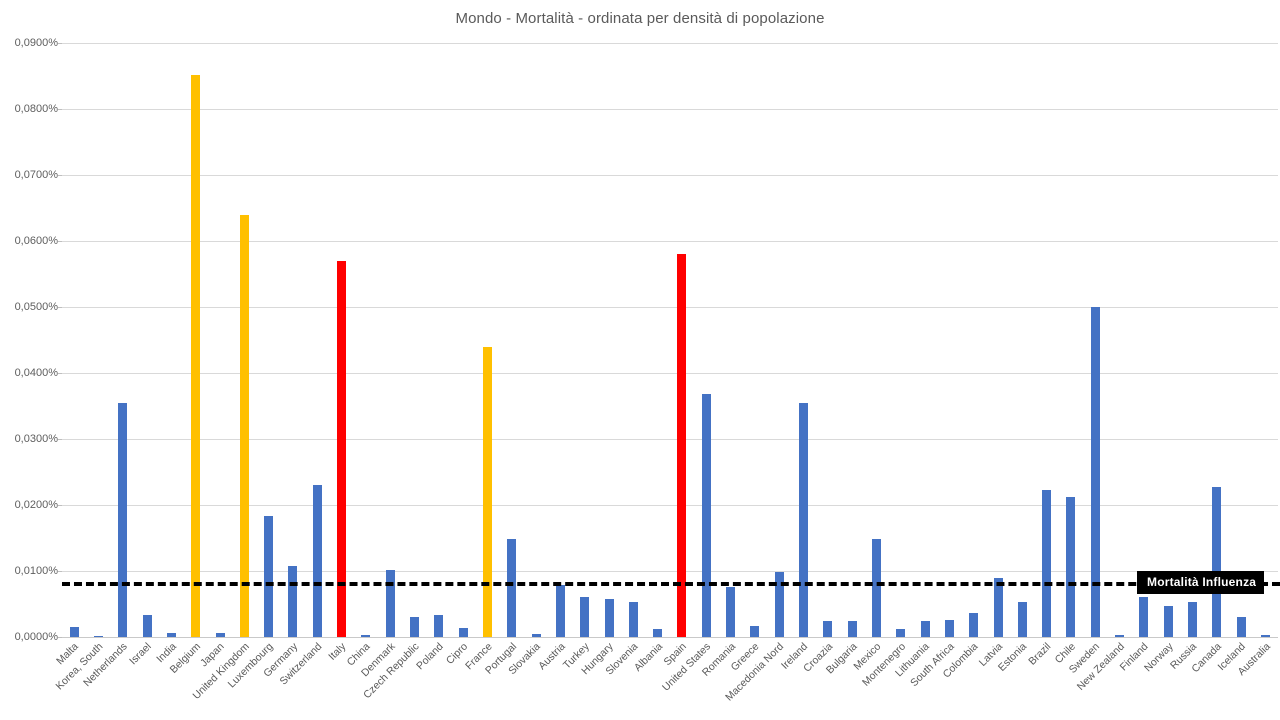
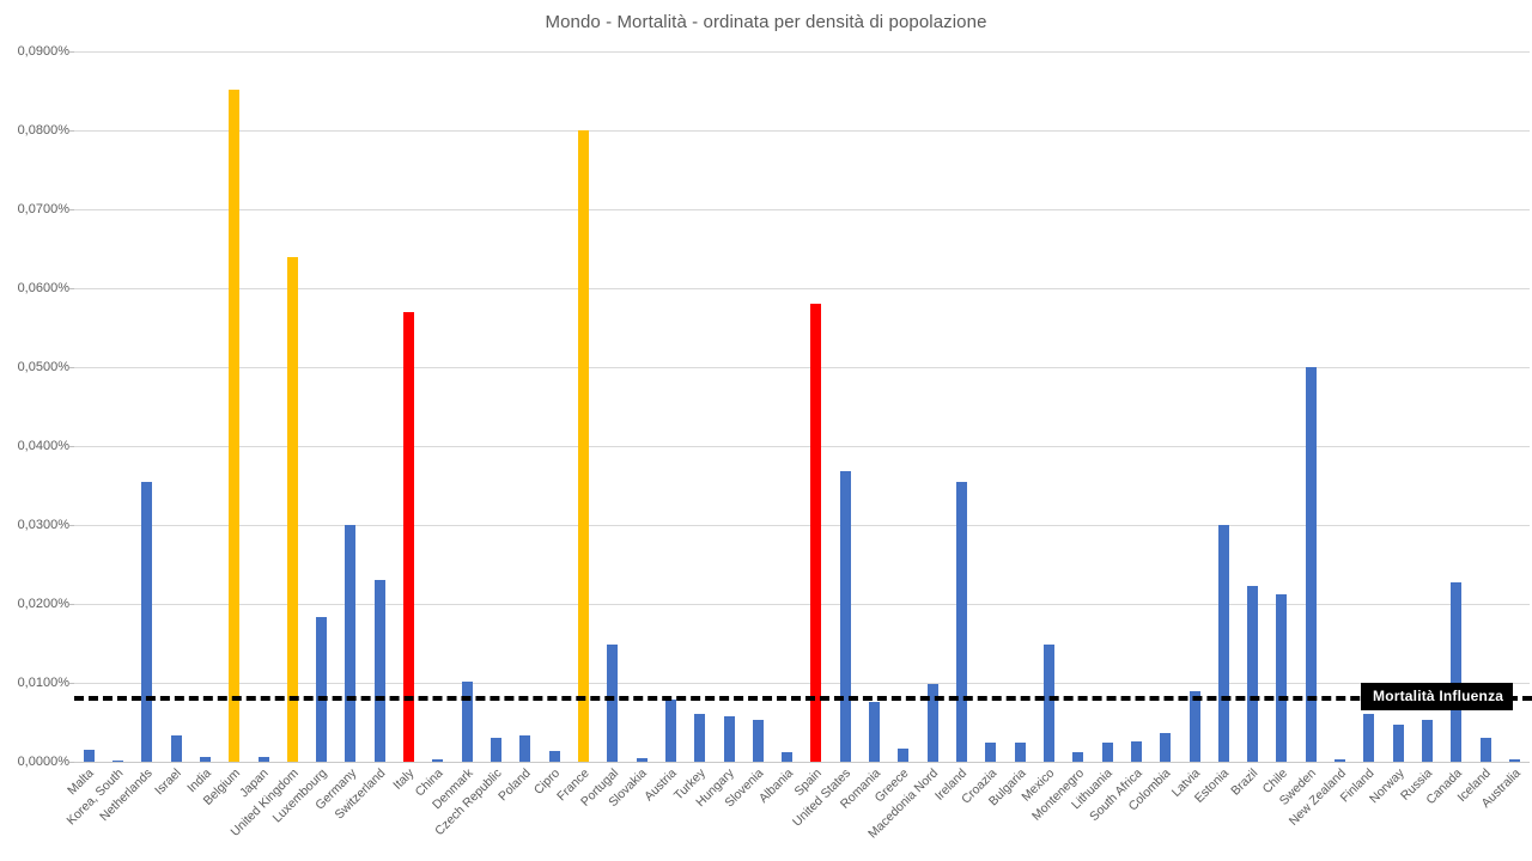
Germany: 0,01% -> 0,03%
France: 0,04% -> 0,08%
Estonia: 0,01% -> 0,03%
